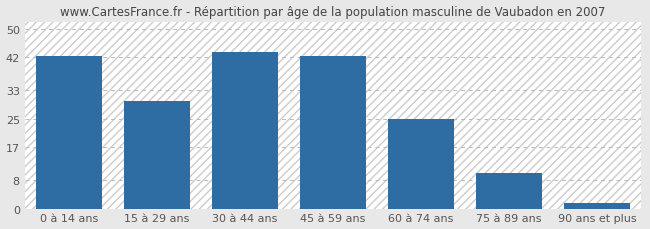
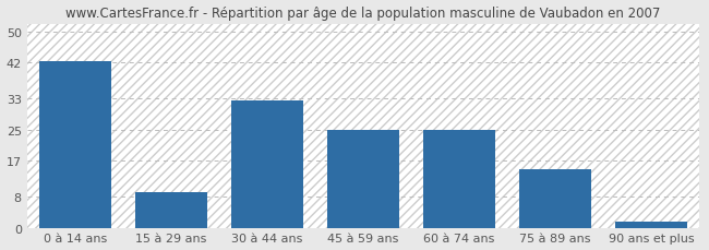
15 à 29 ans: 30.0 -> 9.0
30 à 44 ans: 43.5 -> 32.5
45 à 59 ans: 42.5 -> 25.0
75 à 89 ans: 10.0 -> 15.0
